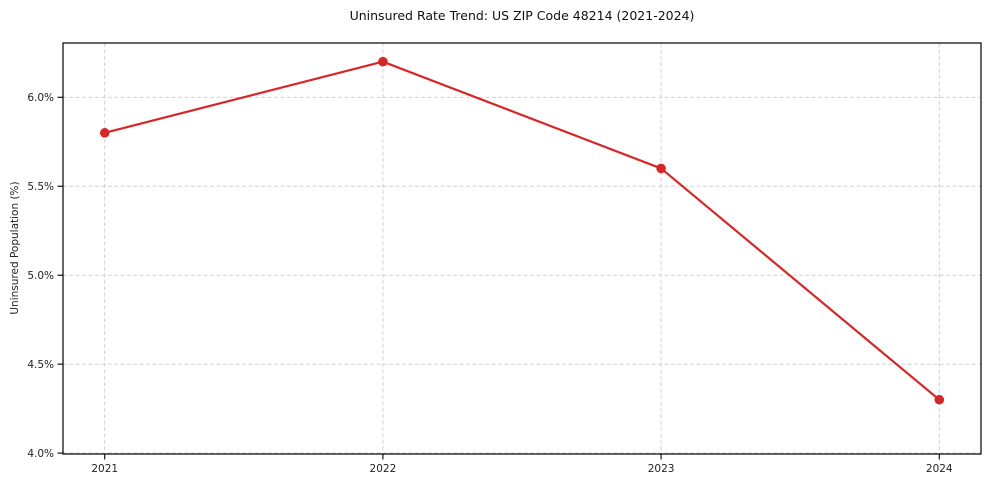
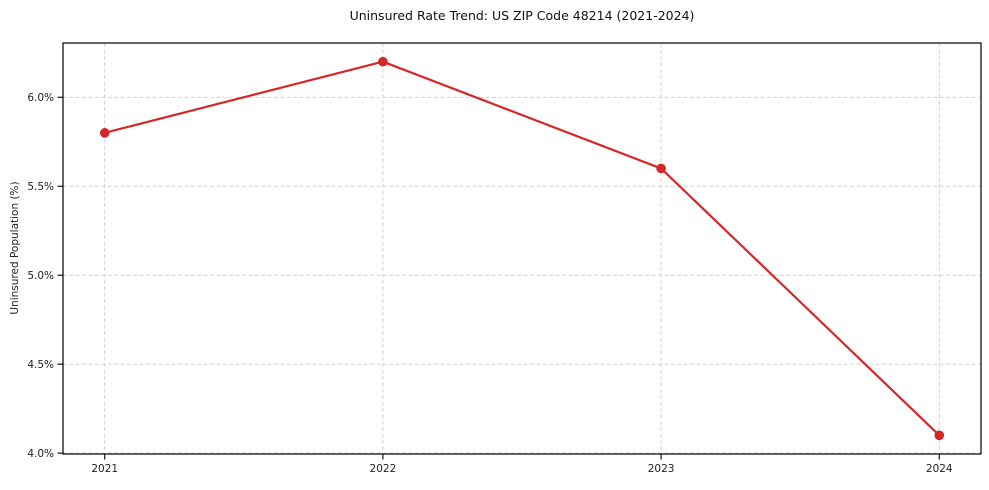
2024: 4.3% -> 4.1%
